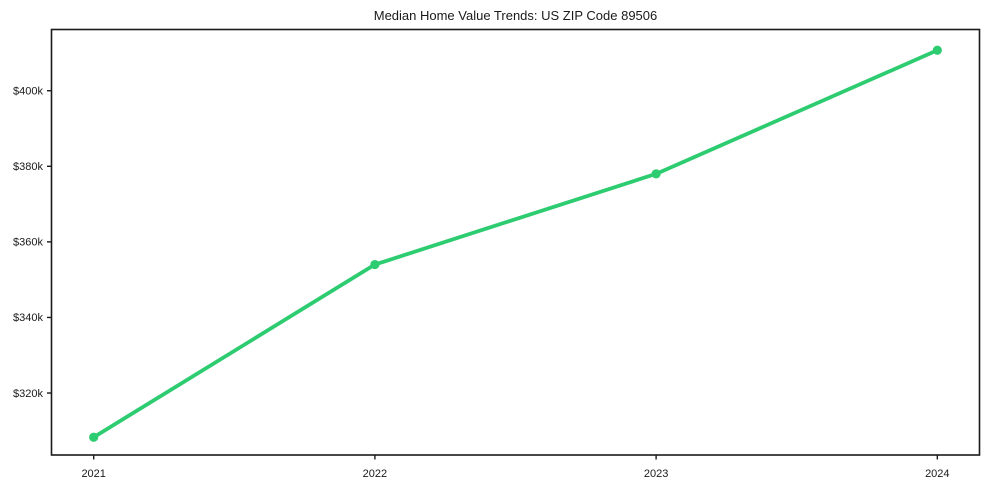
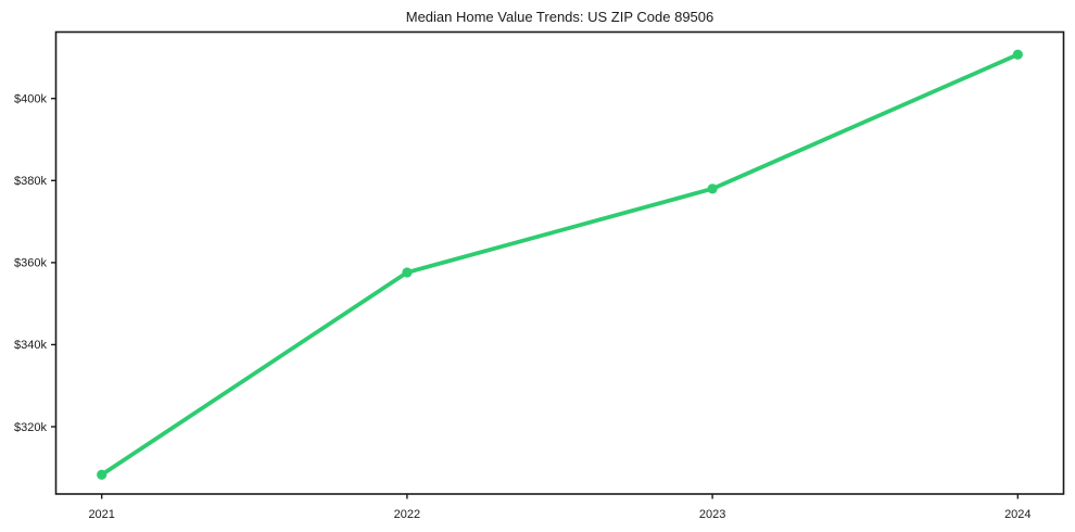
2022: $354k -> $358k
